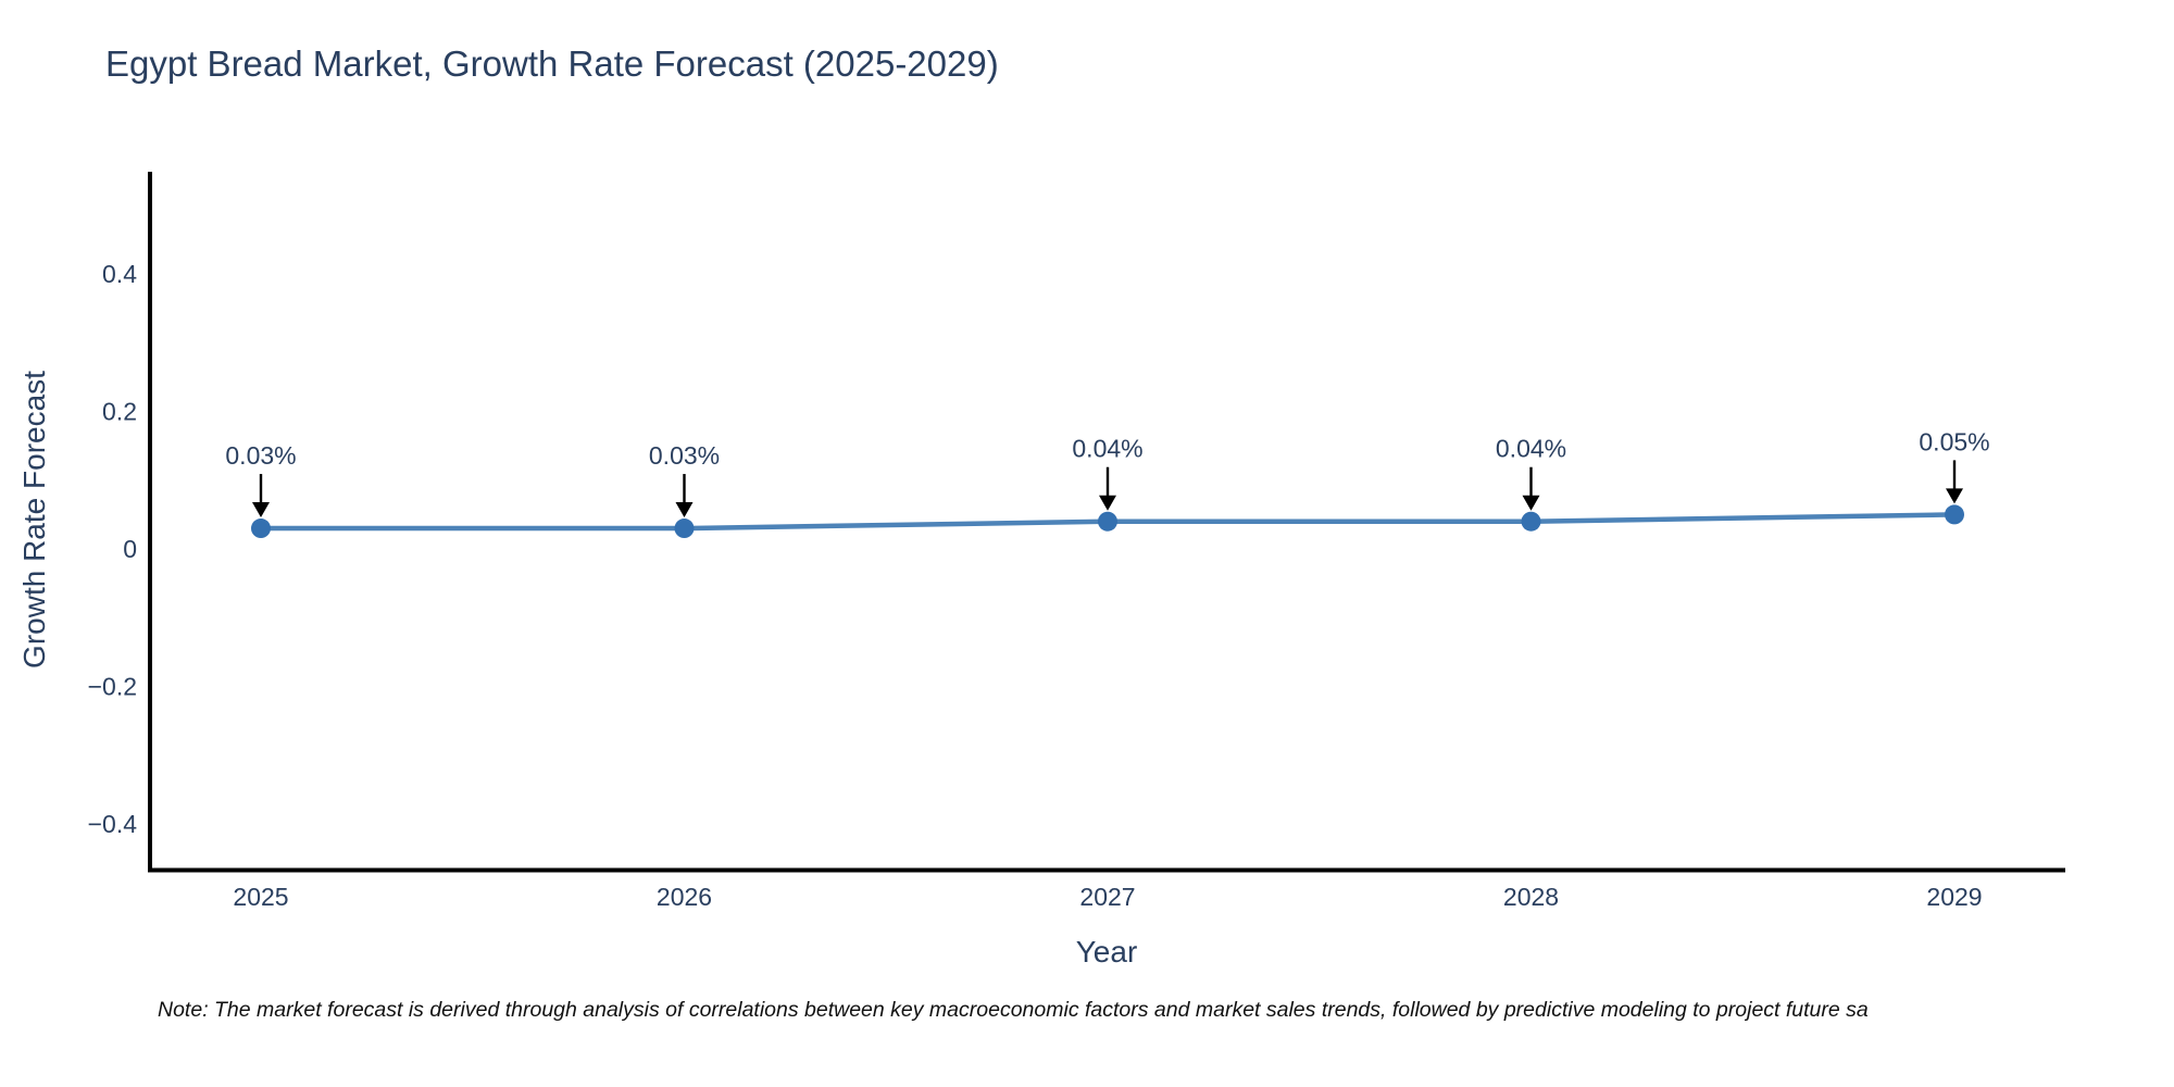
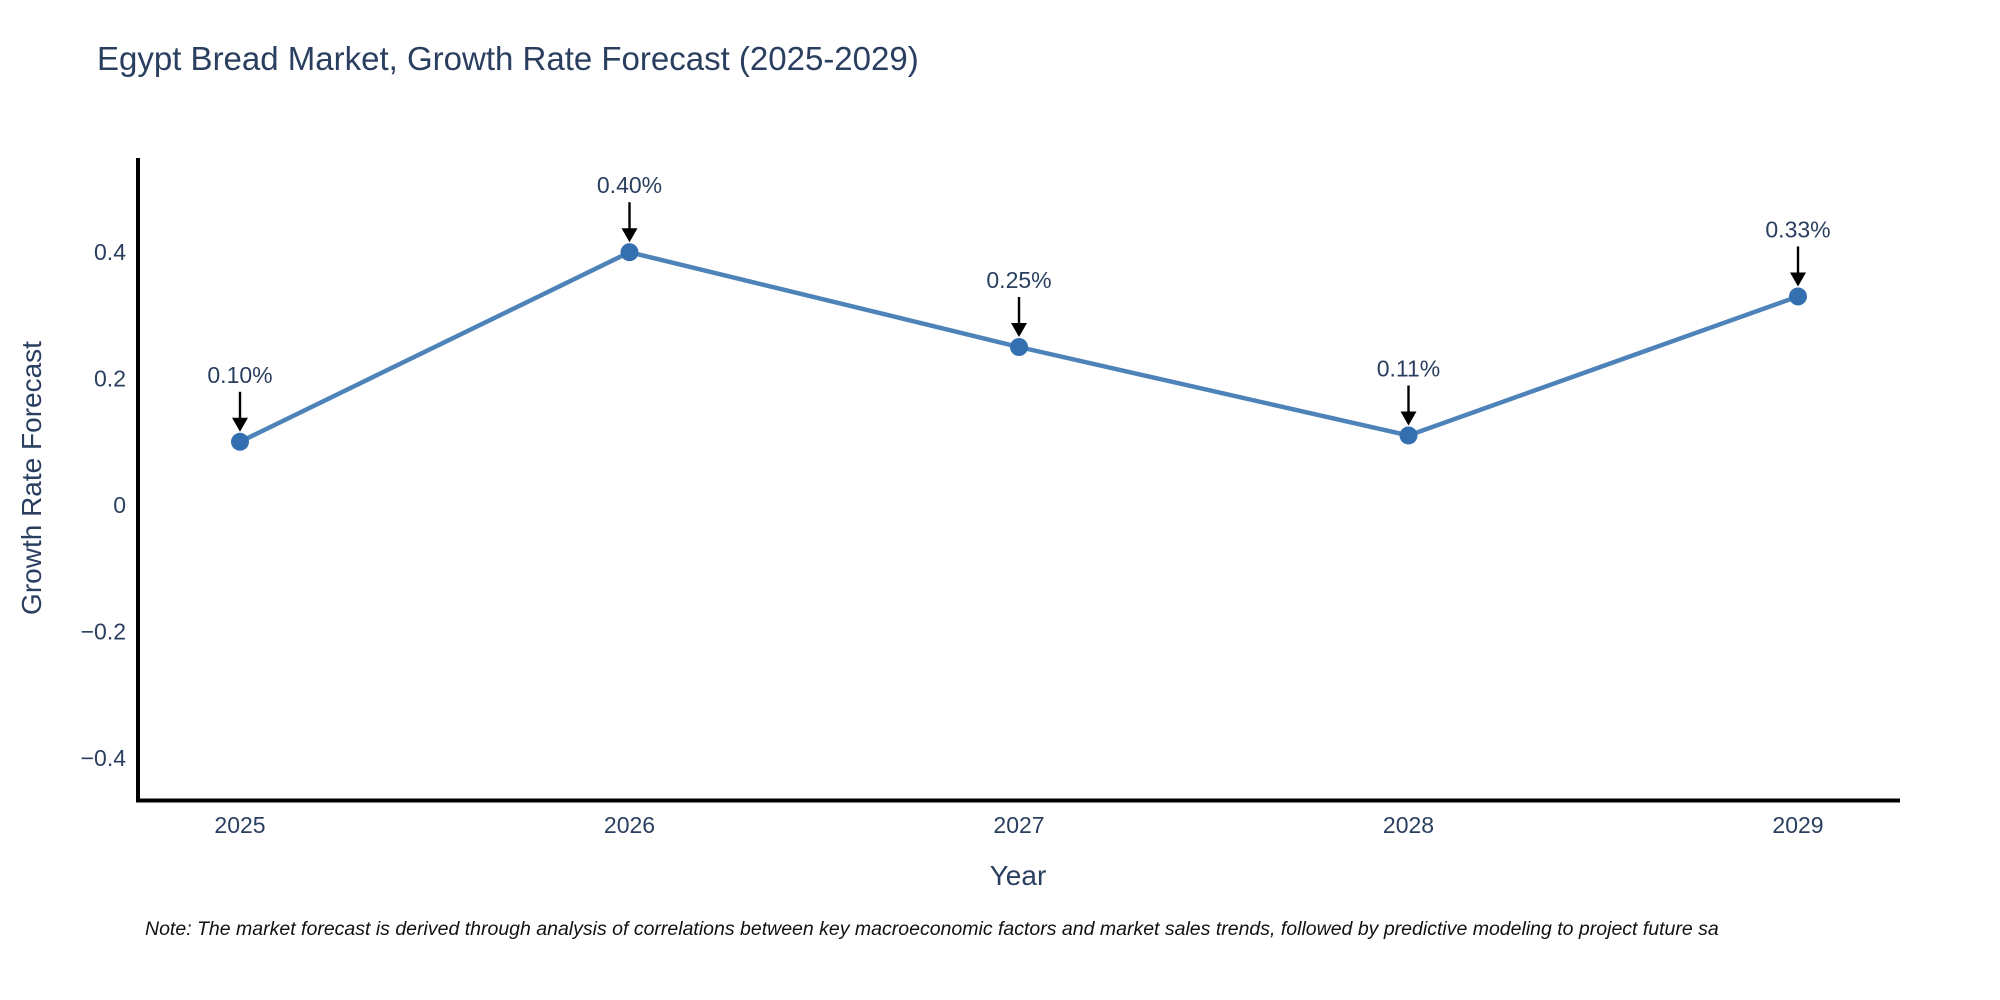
2025: 0.03% -> 0.10%
2026: 0.03% -> 0.40%
2027: 0.04% -> 0.25%
2028: 0.04% -> 0.11%
2029: 0.05% -> 0.33%
